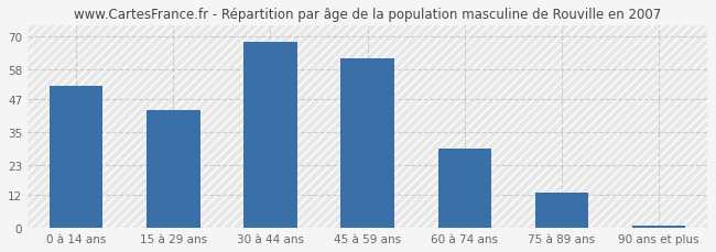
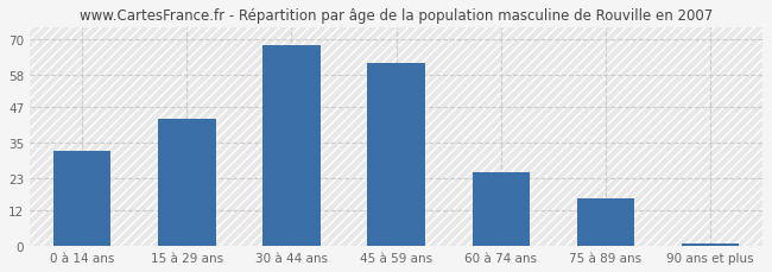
0 à 14 ans: 52 -> 32
60 à 74 ans: 29 -> 25
75 à 89 ans: 13 -> 16
